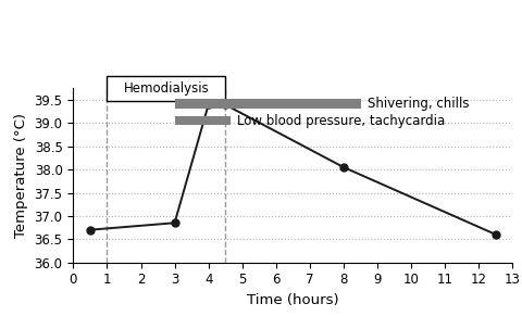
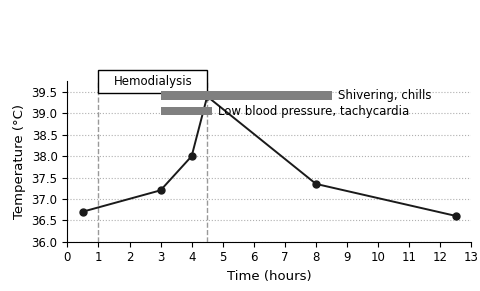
3: 36.85 -> 37.20
4: 39.40 -> 38.00
8: 38.05 -> 37.35
